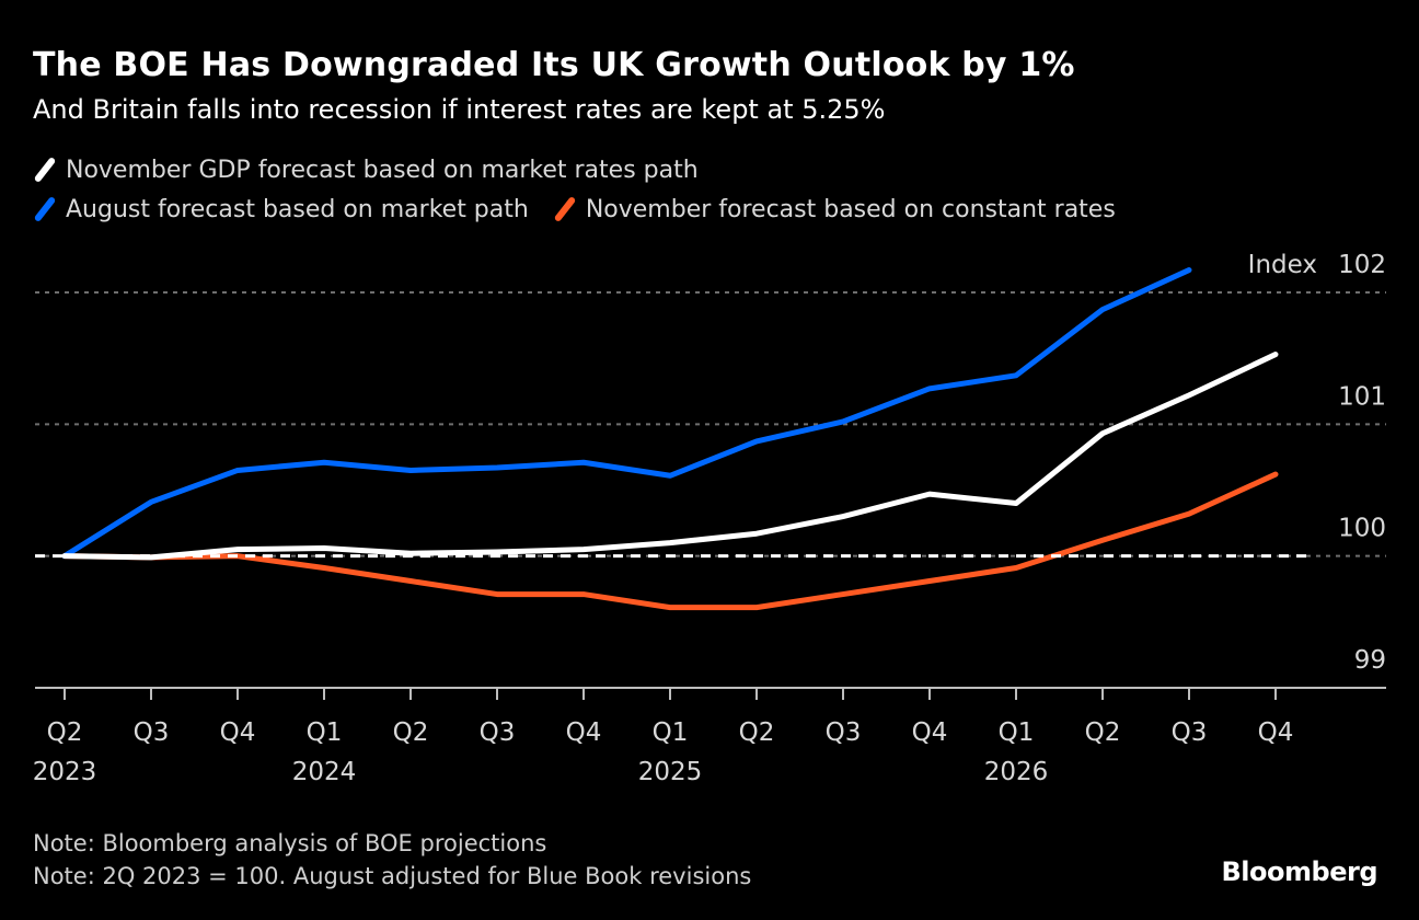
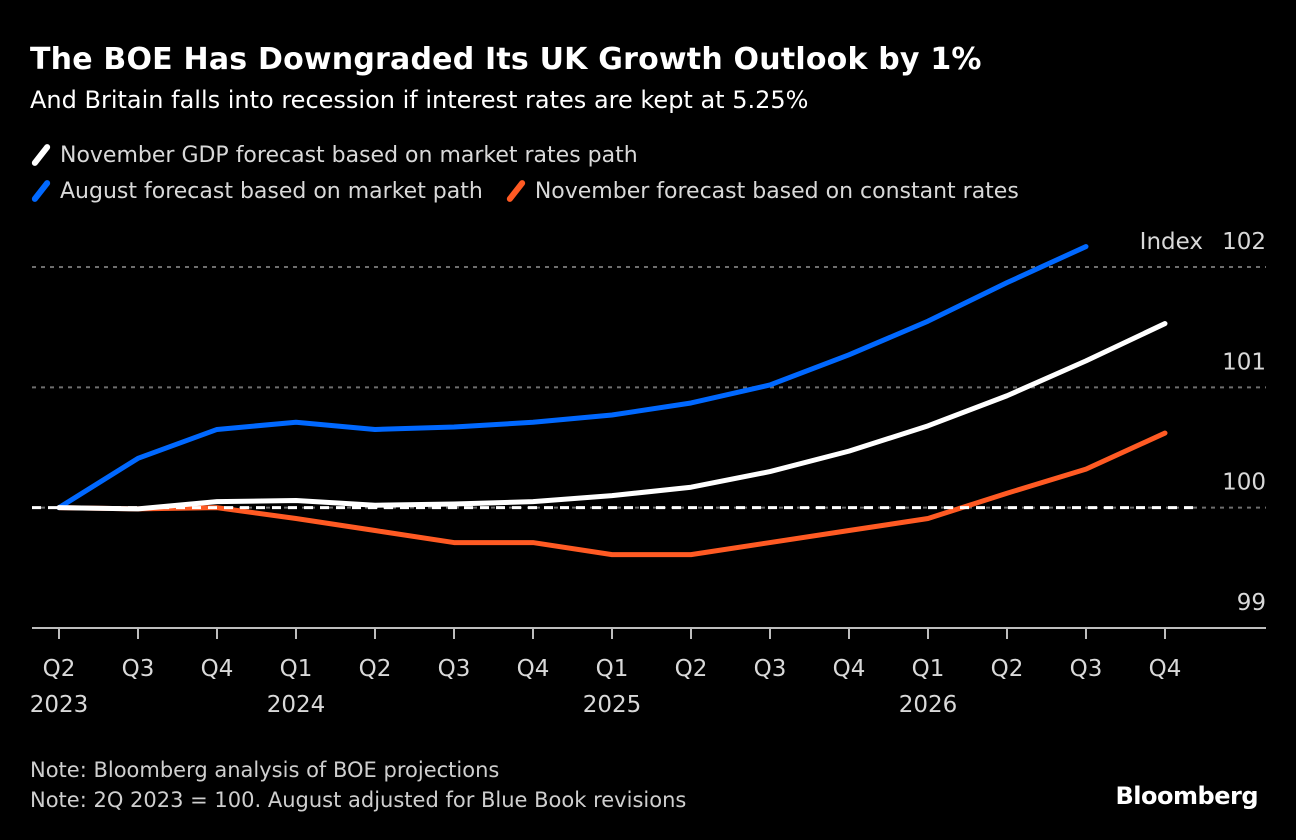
August forecast based on market path/Q1 2025: 100.61 -> 100.77
November GDP forecast based on market rates path/Q1 2026: 100.40 -> 100.68
August forecast based on market path/Q1 2026: 101.37 -> 101.55
